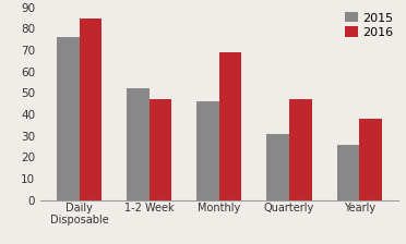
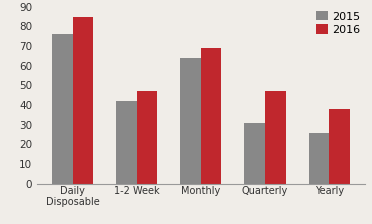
2015/1-2 Week: 52 -> 42
2015/Monthly: 46 -> 64
